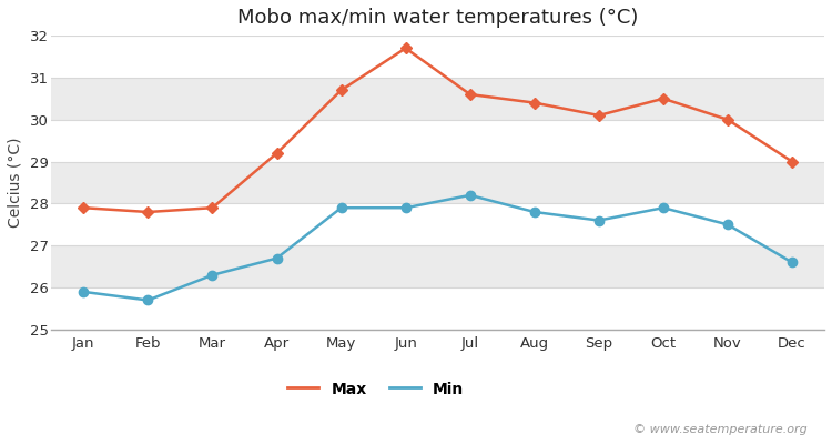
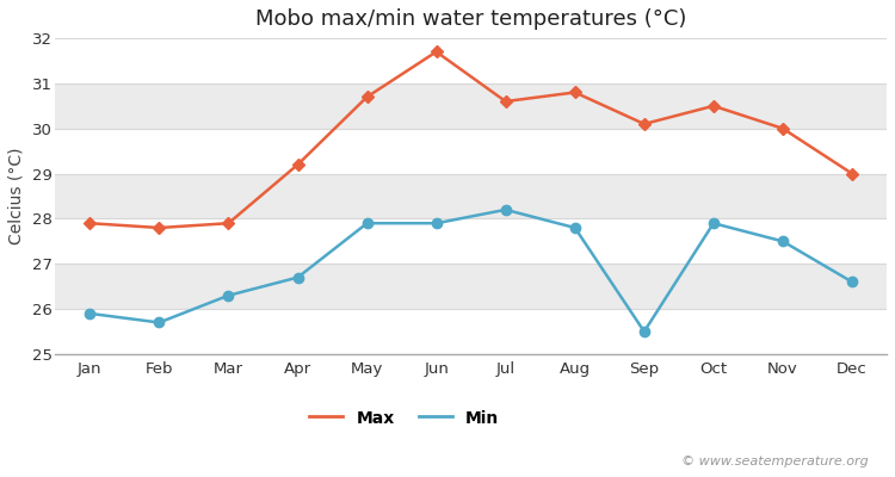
Max/Aug: 30.4 -> 30.8
Min/Sep: 27.6 -> 25.5
